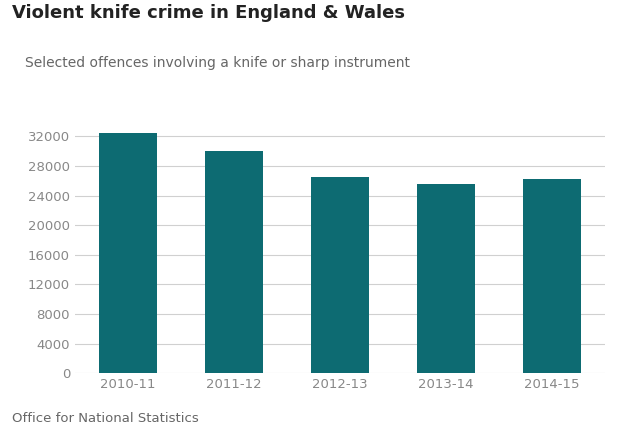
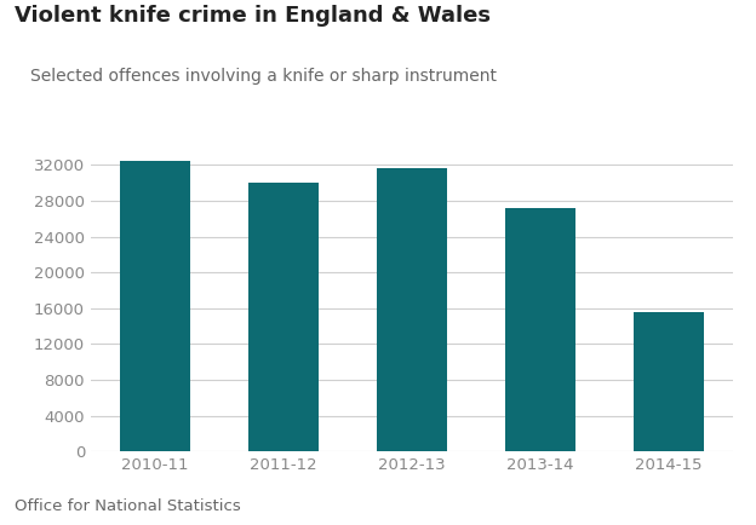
2012-13: 26500 -> 31600
2013-14: 25500 -> 27200
2014-15: 26200 -> 15600
